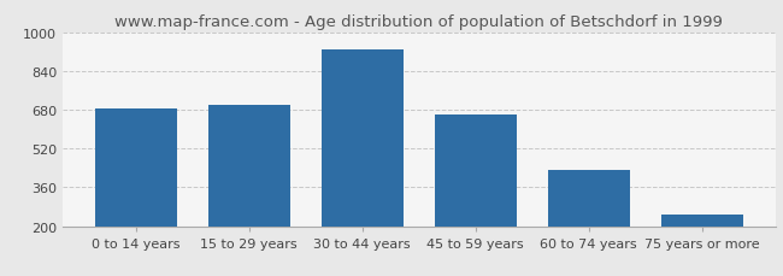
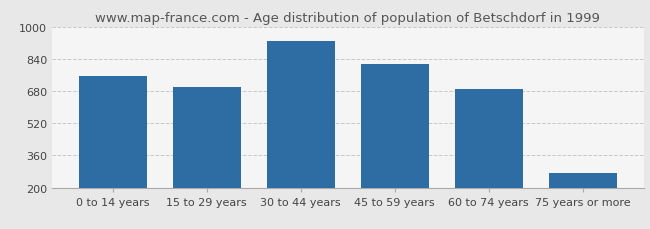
0 to 14 years: 685 -> 755
45 to 59 years: 660 -> 815
60 to 74 years: 430 -> 690
75 years or more: 248 -> 275
